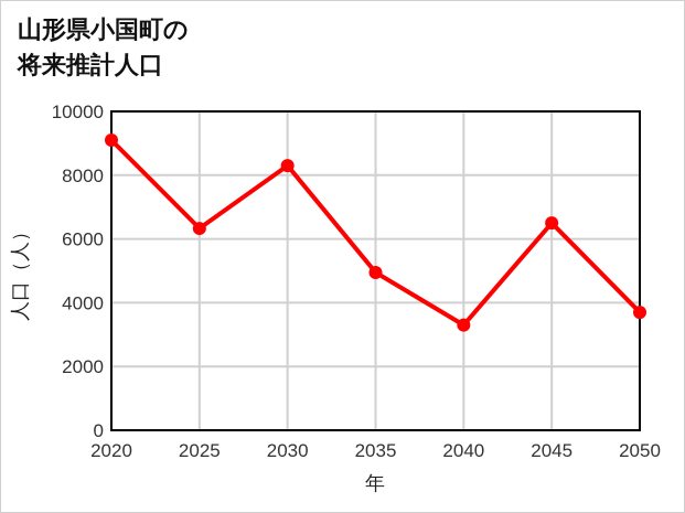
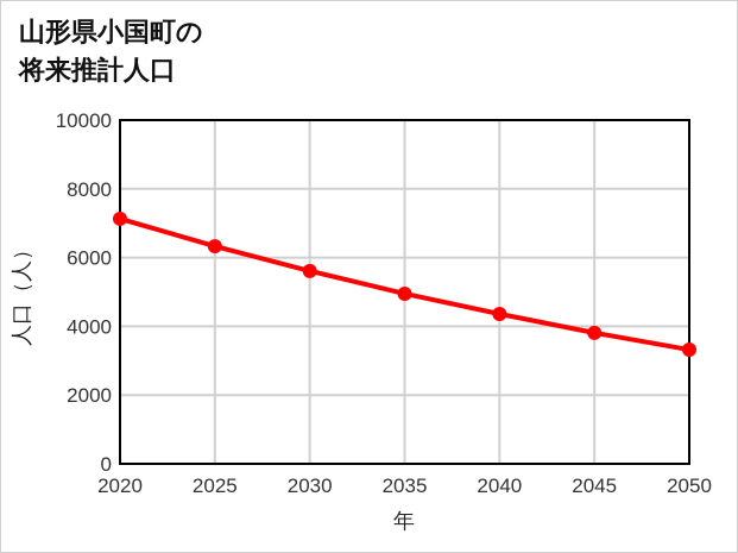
2020: 9100 -> 7100
2030: 8300 -> 5600
2040: 3300 -> 4400
2045: 6500 -> 3800
2050: 3700 -> 3300
